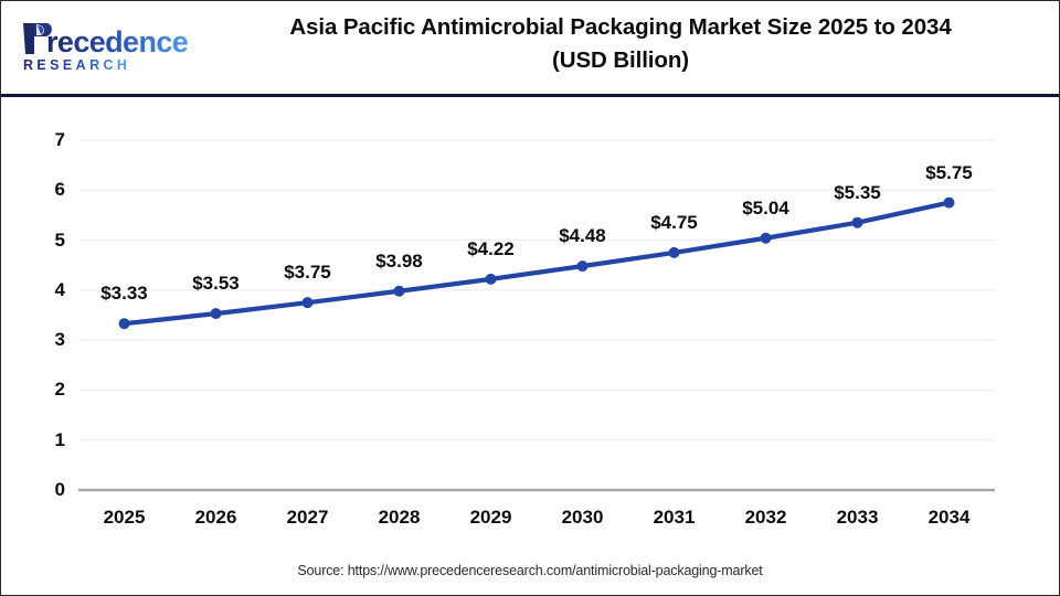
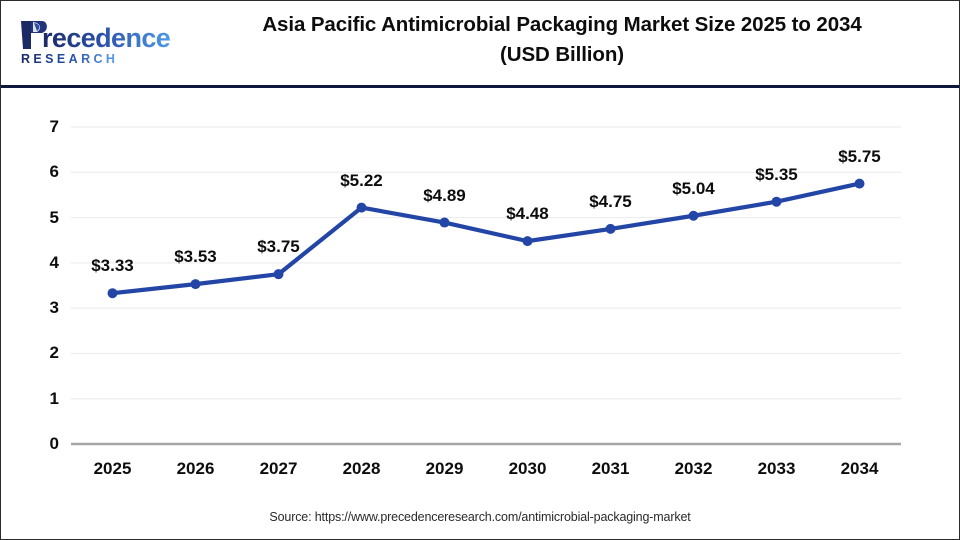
2028: $3.98 -> $5.22
2029: $4.22 -> $4.89
